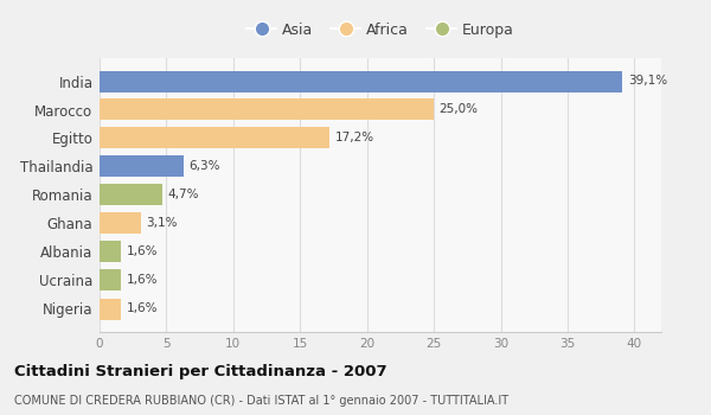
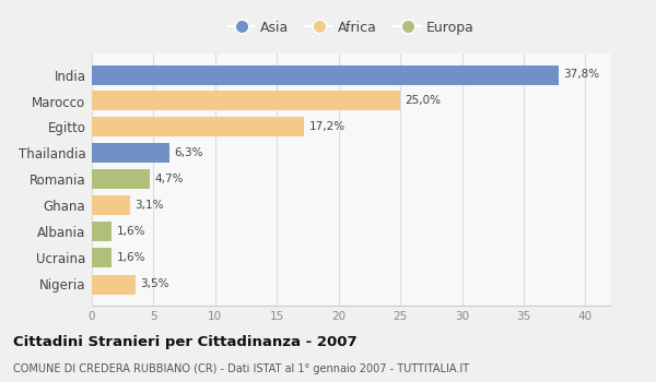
India: 39,1% -> 37,8%
Nigeria: 1,6% -> 3,5%
